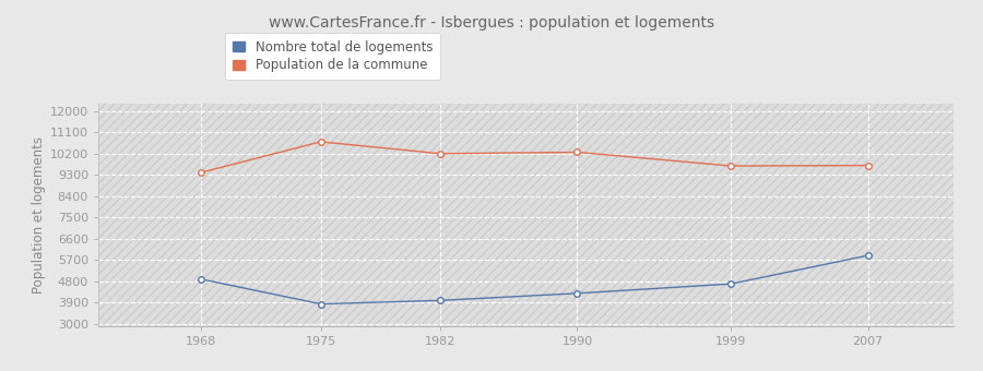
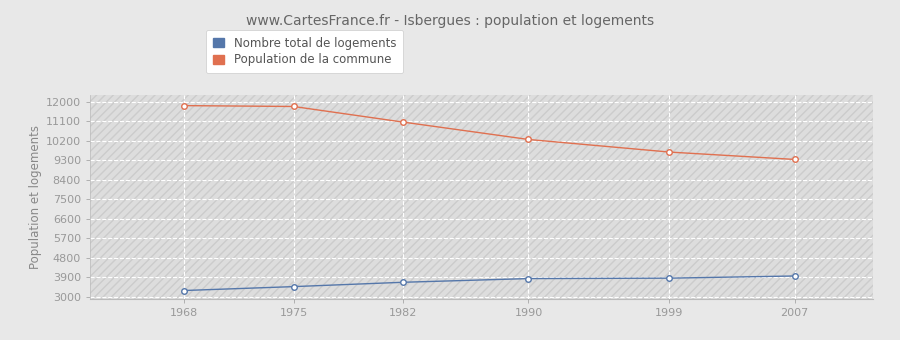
Population de la commune/1968: 9400 -> 11820
Nombre total de logements/1968: 4900 -> 3300
Population de la commune/1975: 10700 -> 11780
Nombre total de logements/1975: 3850 -> 3480
Population de la commune/1982: 10200 -> 11060
Nombre total de logements/1982: 4000 -> 3680
Nombre total de logements/1990: 4300 -> 3850
Nombre total de logements/1999: 4700 -> 3870
Population de la commune/2007: 9700 -> 9340
Nombre total de logements/2007: 5900 -> 3970
